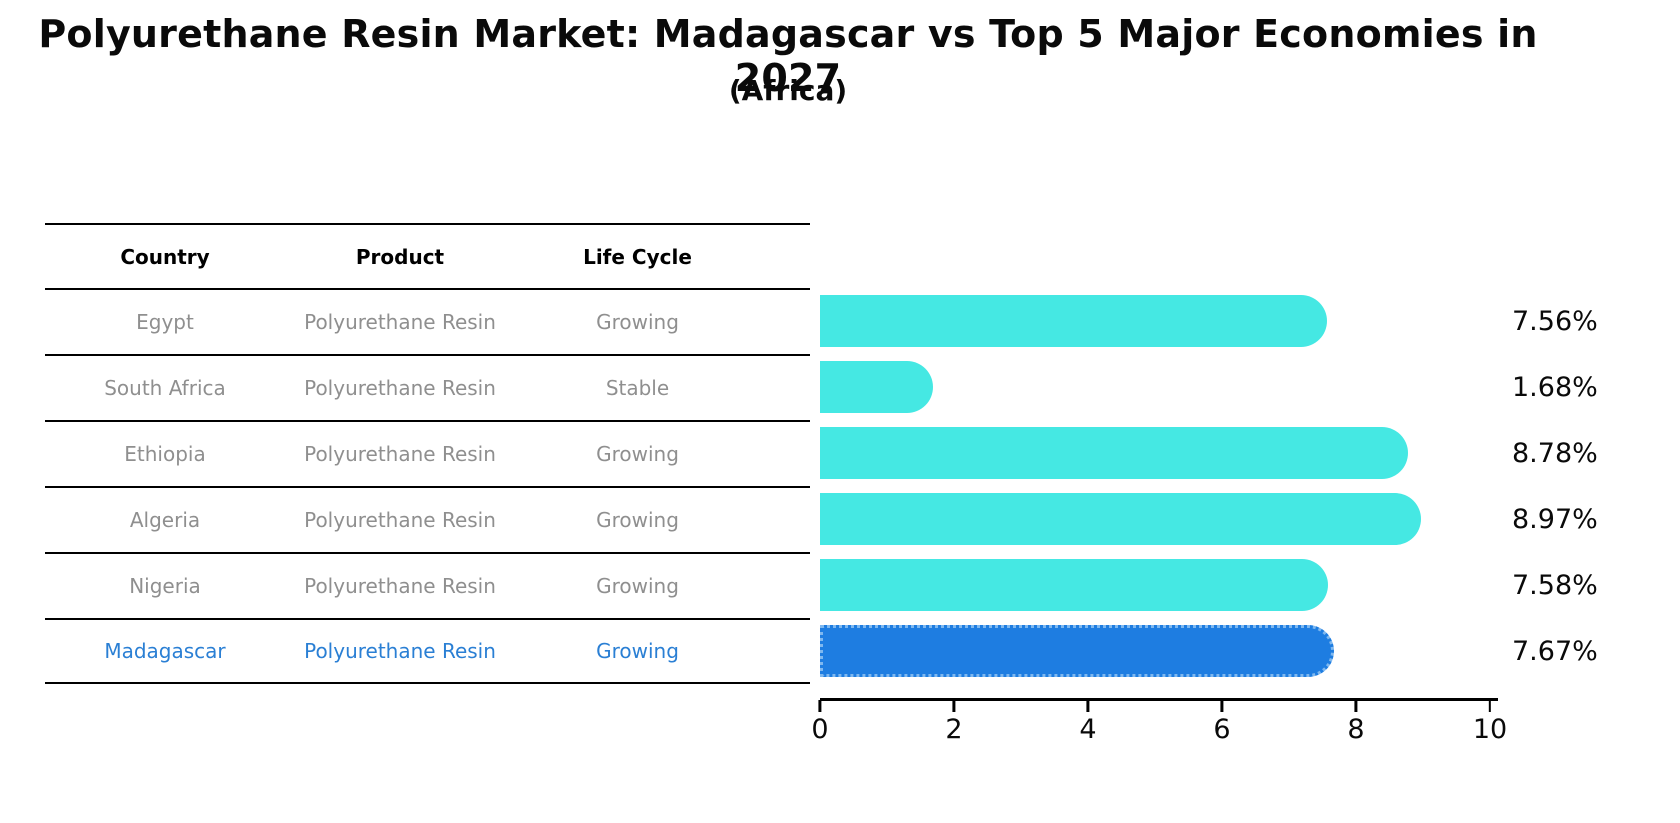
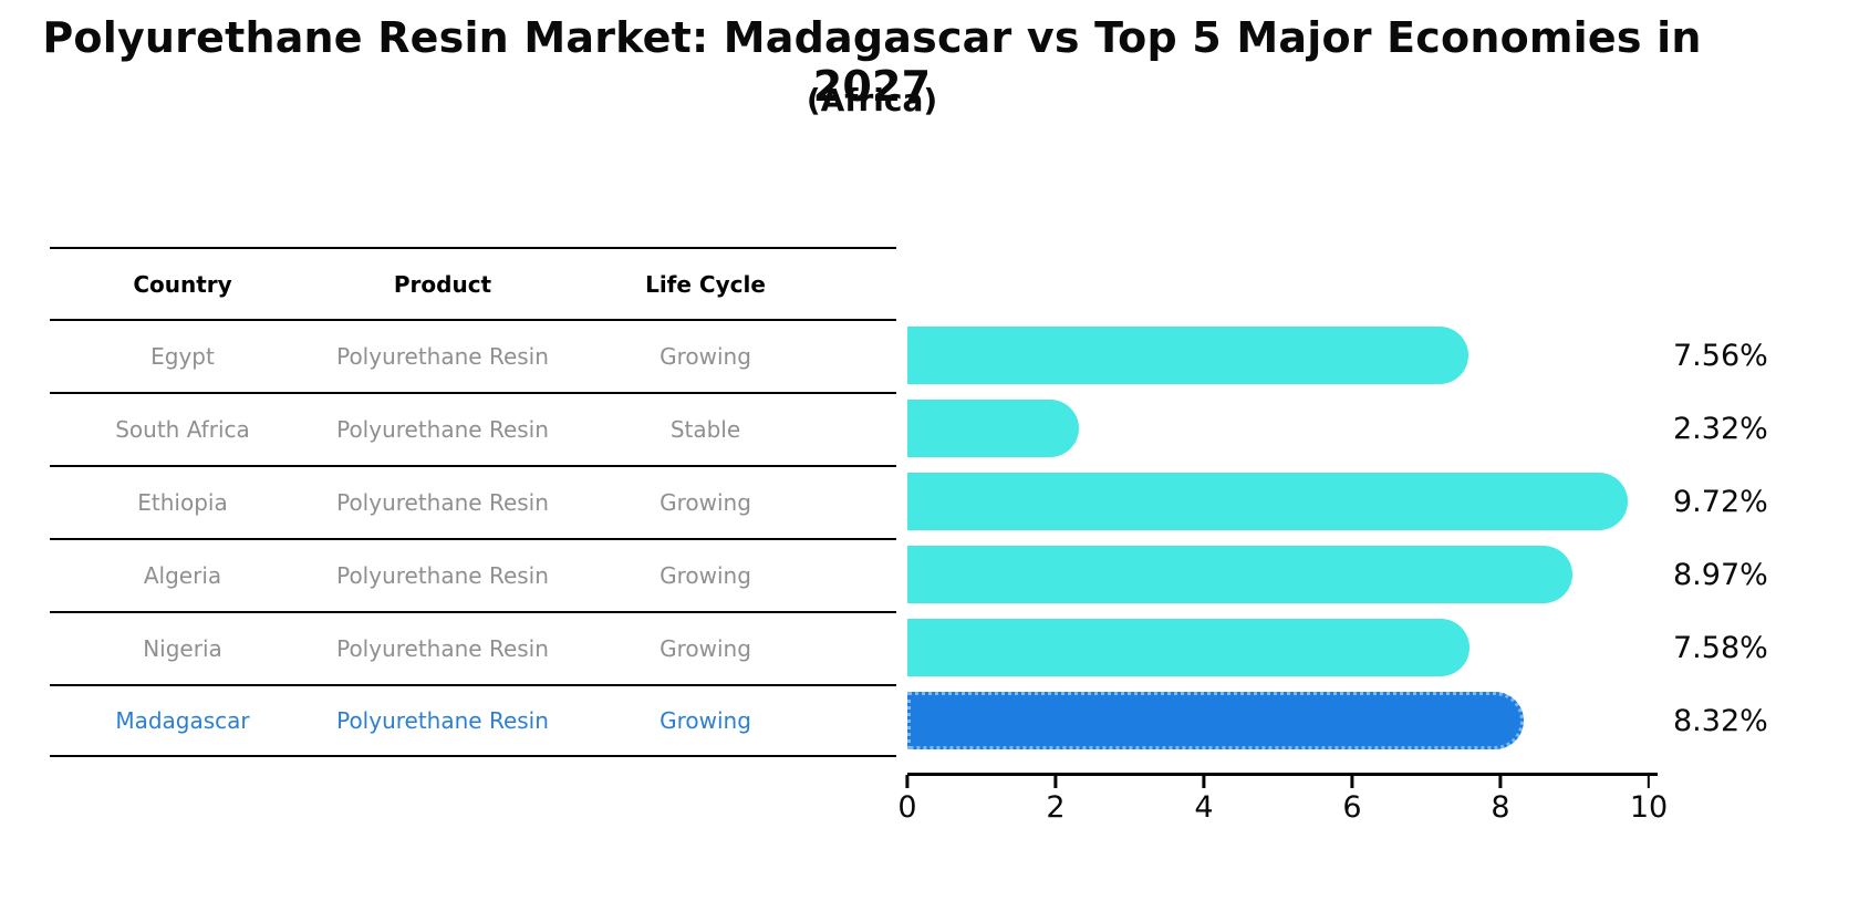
South Africa: 1.68% -> 2.32%
Ethiopia: 8.78% -> 9.72%
Madagascar: 7.67% -> 8.32%
